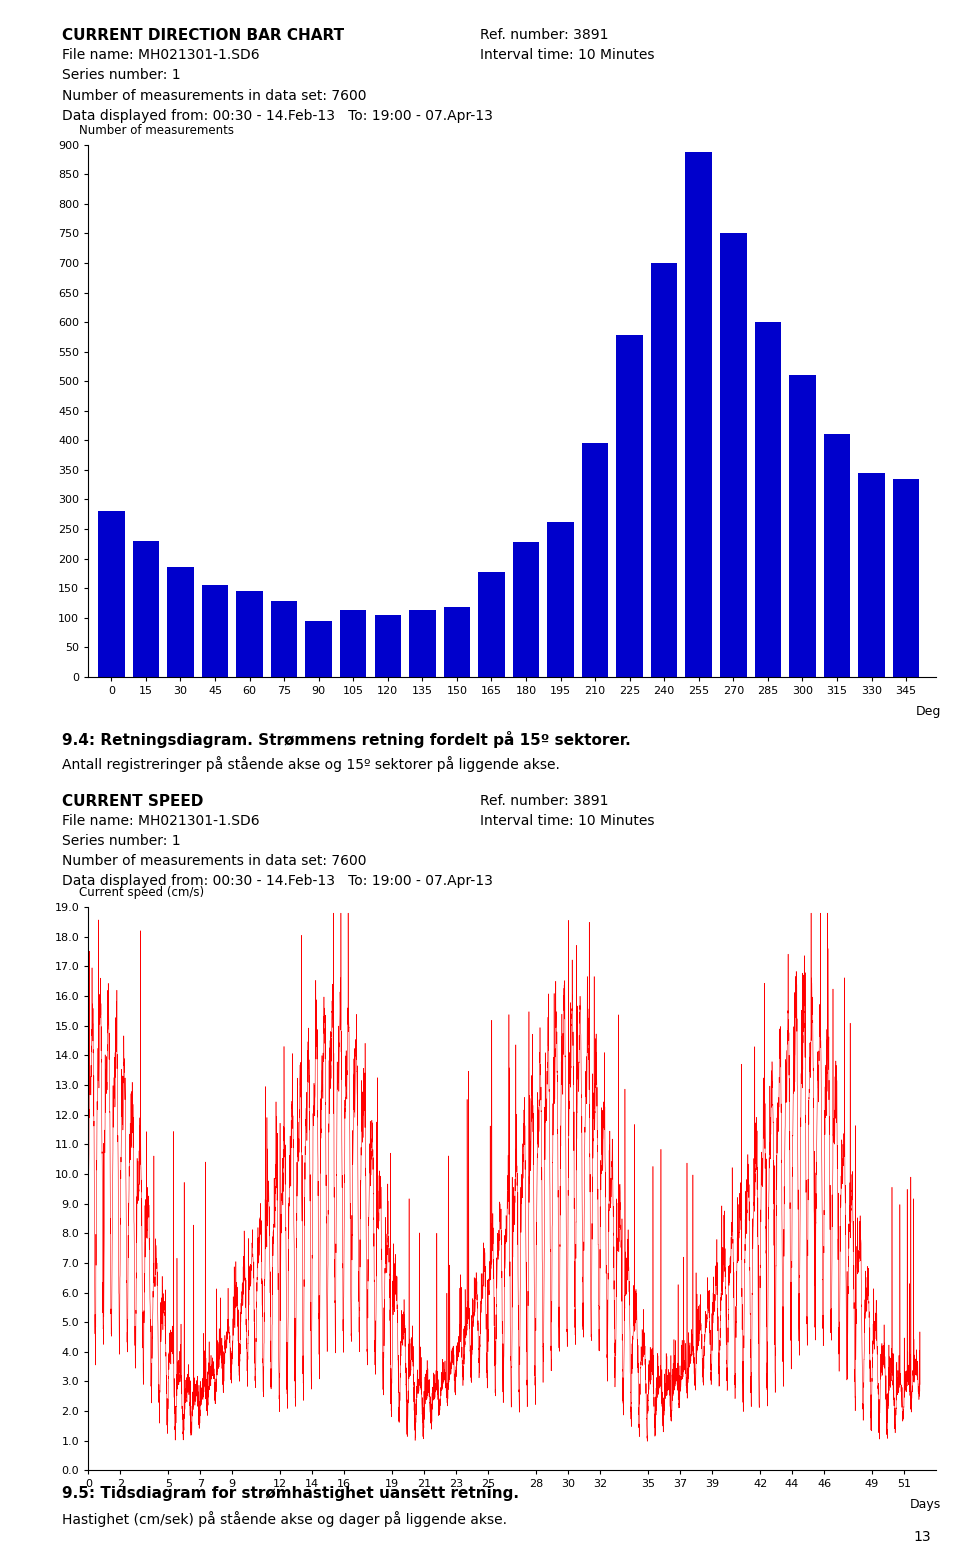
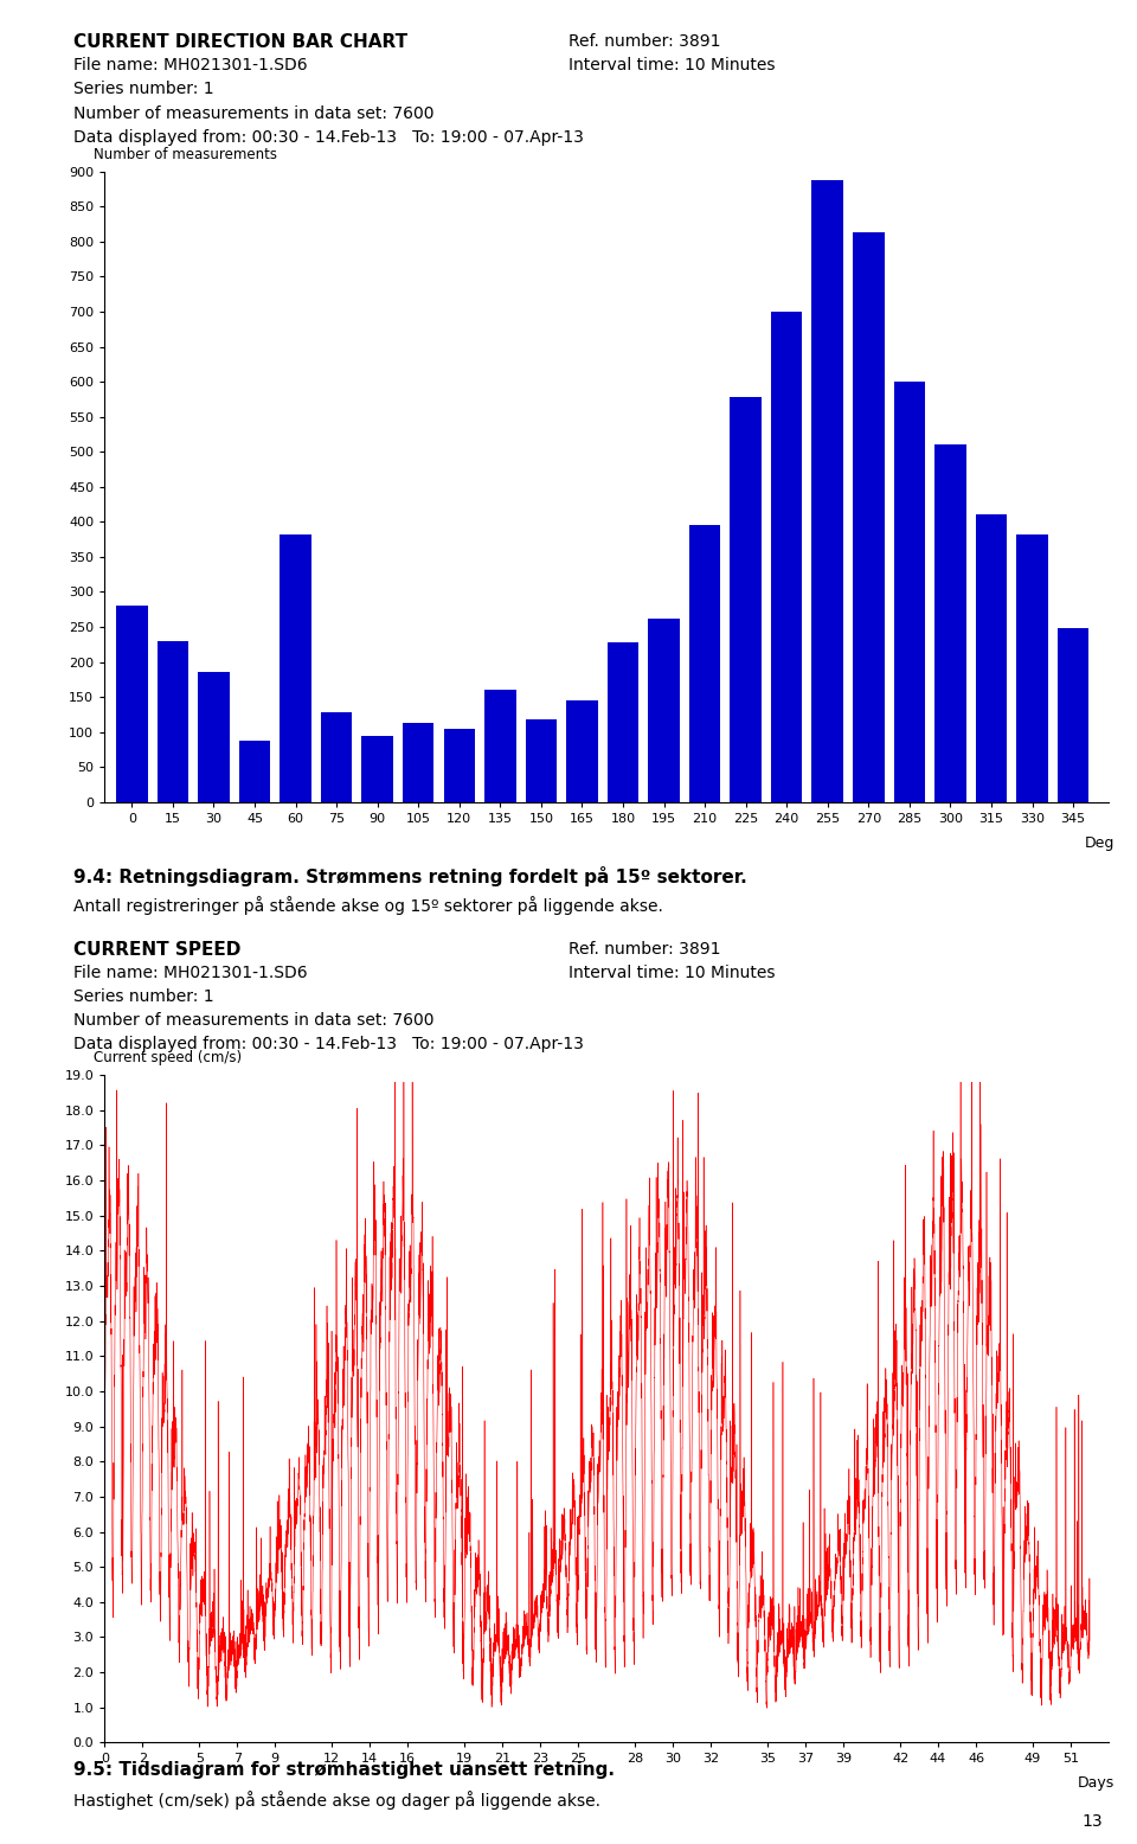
45: 155 -> 88
60: 145 -> 382
135: 113 -> 160
165: 178 -> 146
270: 750 -> 814
330: 345 -> 382
345: 335 -> 248
